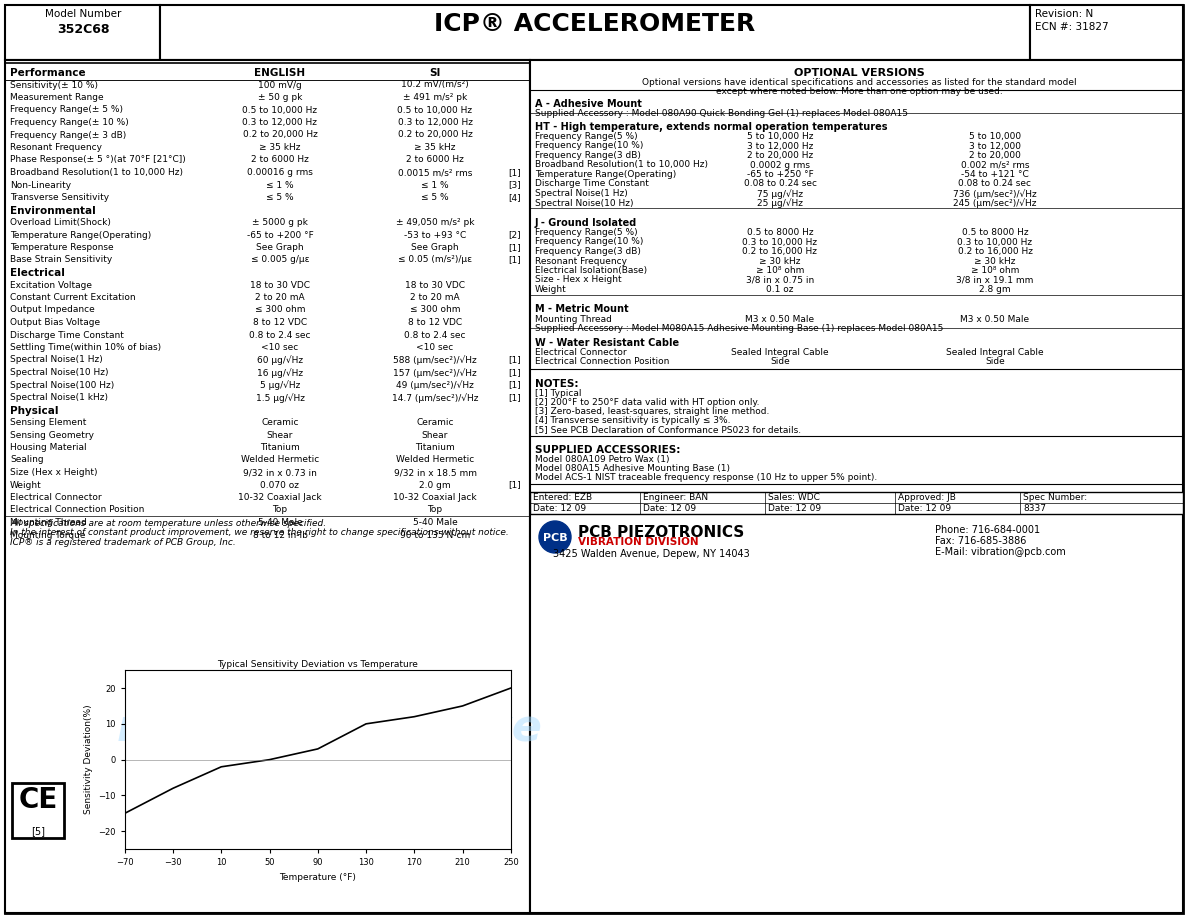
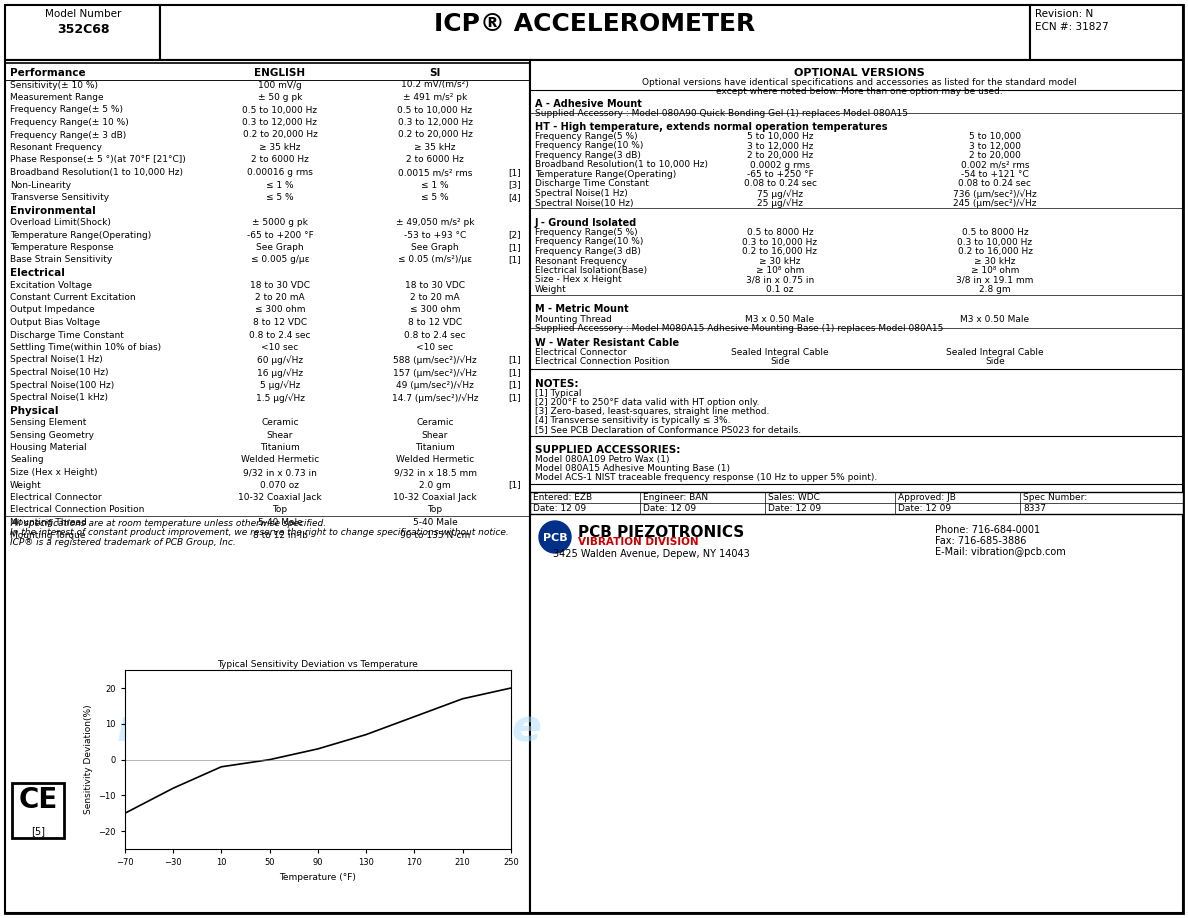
130: 10 -> 7
210: 15 -> 17
